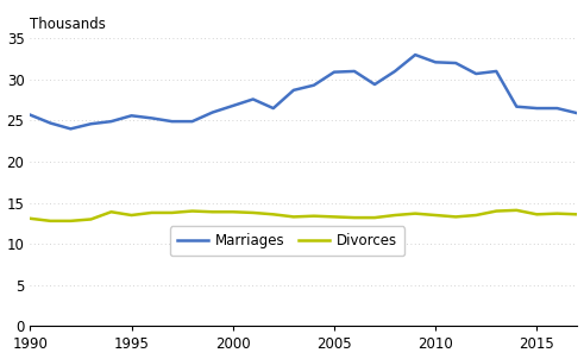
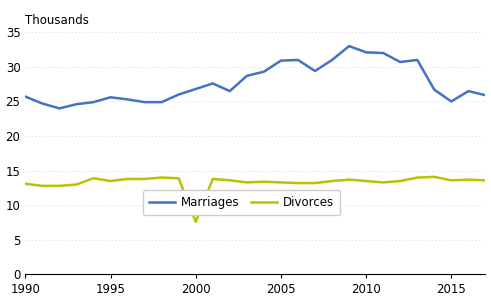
Divorces/2000: 13.9 -> 7.6
Marriages/2015: 26.5 -> 25.0
